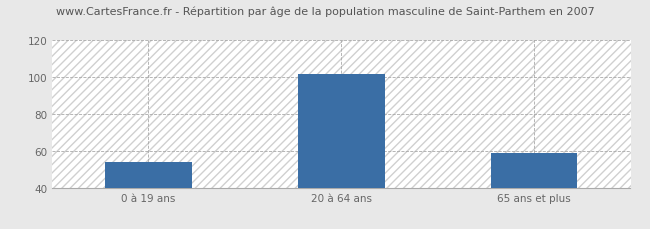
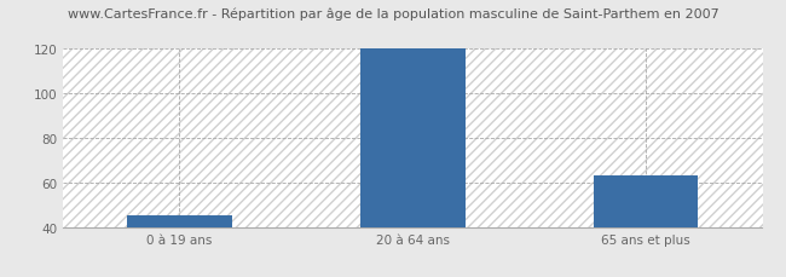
0 à 19 ans: 54 -> 45
20 à 64 ans: 102 -> 120
65 ans et plus: 59 -> 63
